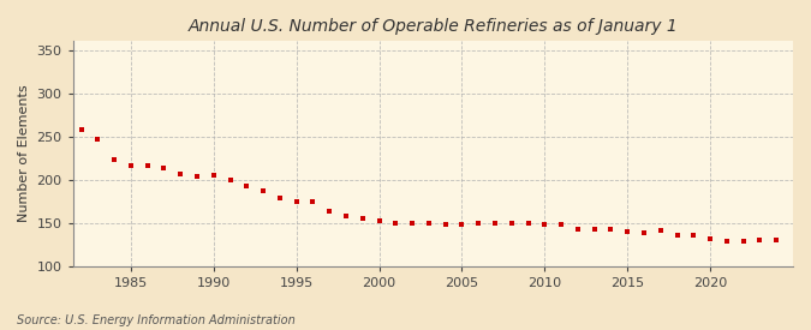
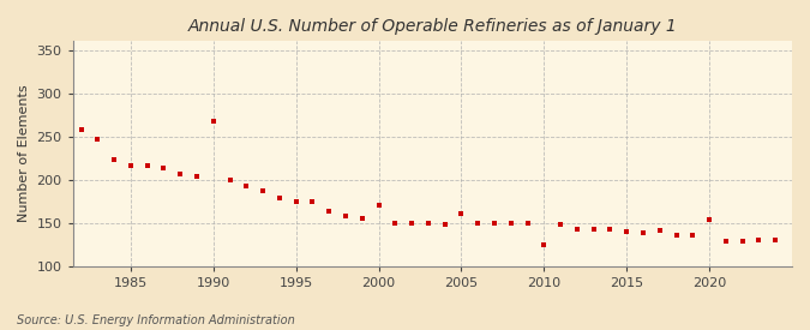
1990: 205 -> 268
2000: 153 -> 170
2005: 148 -> 160
2010: 148 -> 124
2020: 132 -> 154
